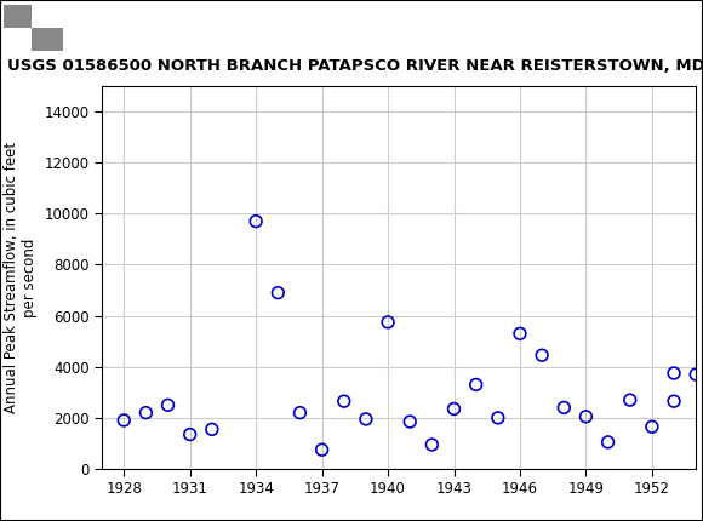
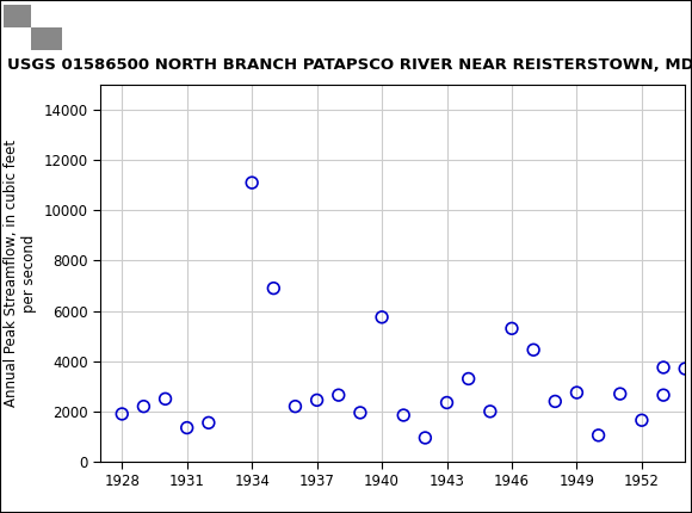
1934: 9700 -> 11100
1937: 750 -> 2450
1949: 2050 -> 2750
